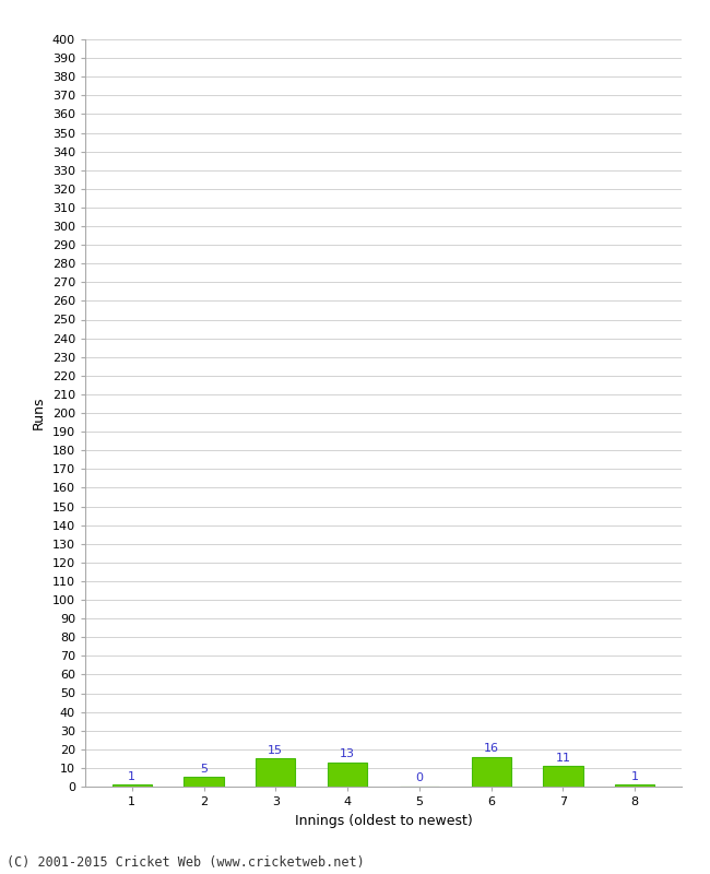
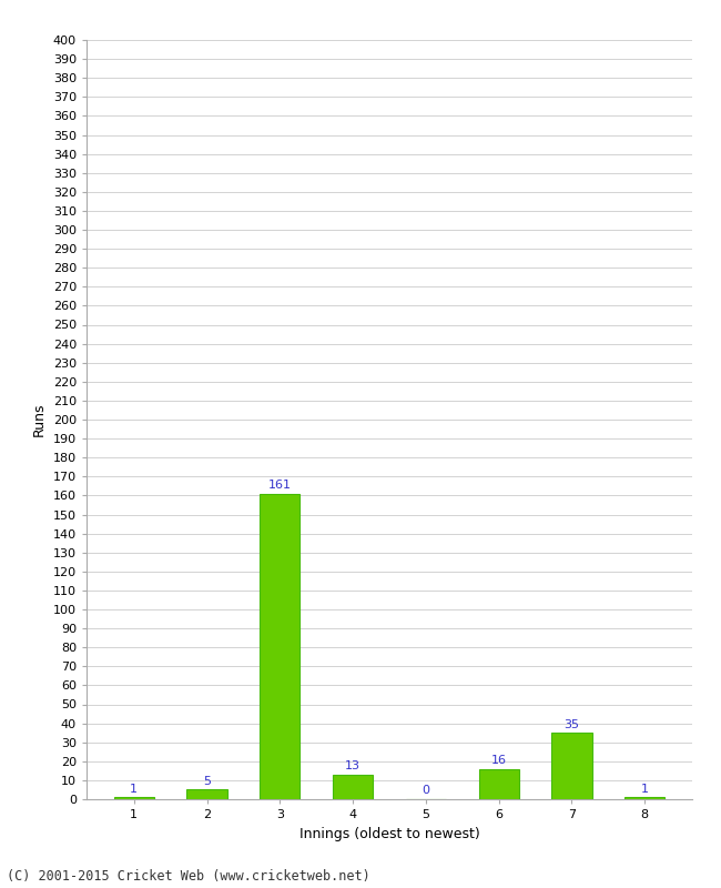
3: 15 -> 161
7: 11 -> 35
